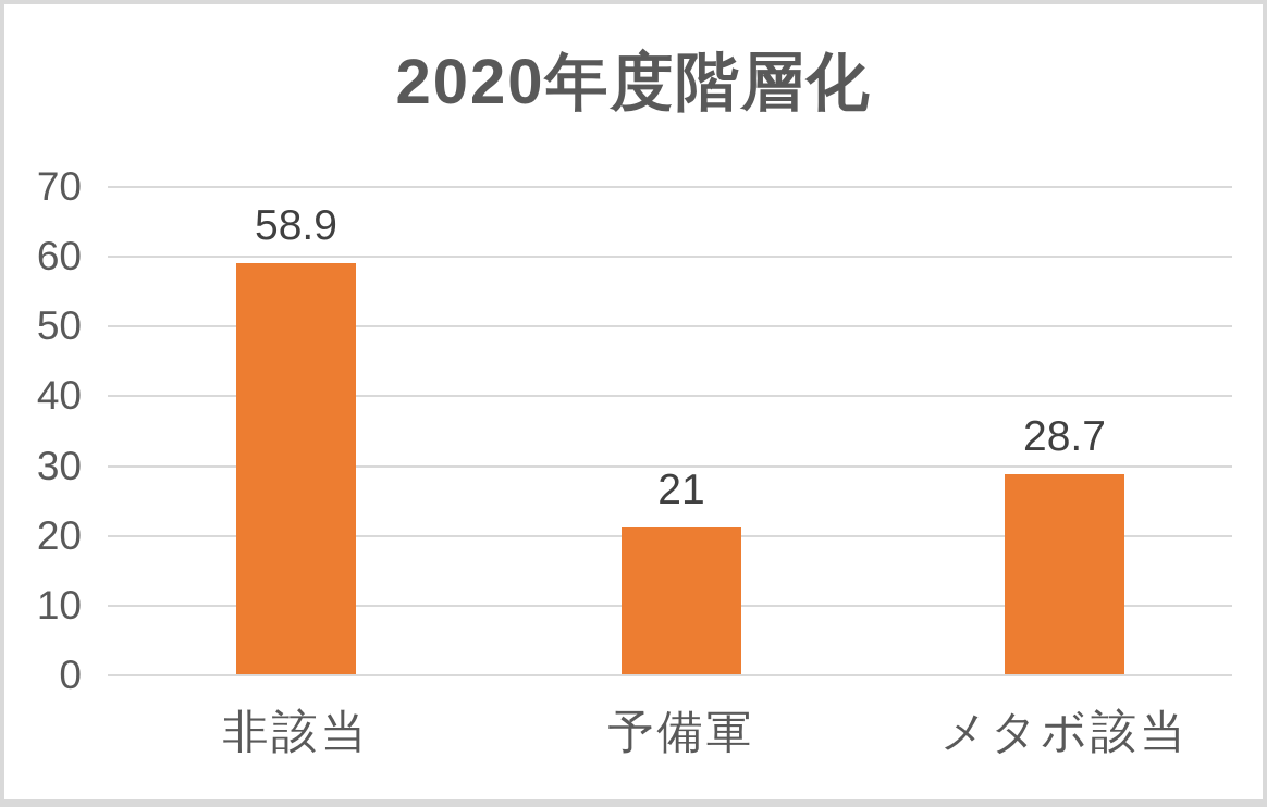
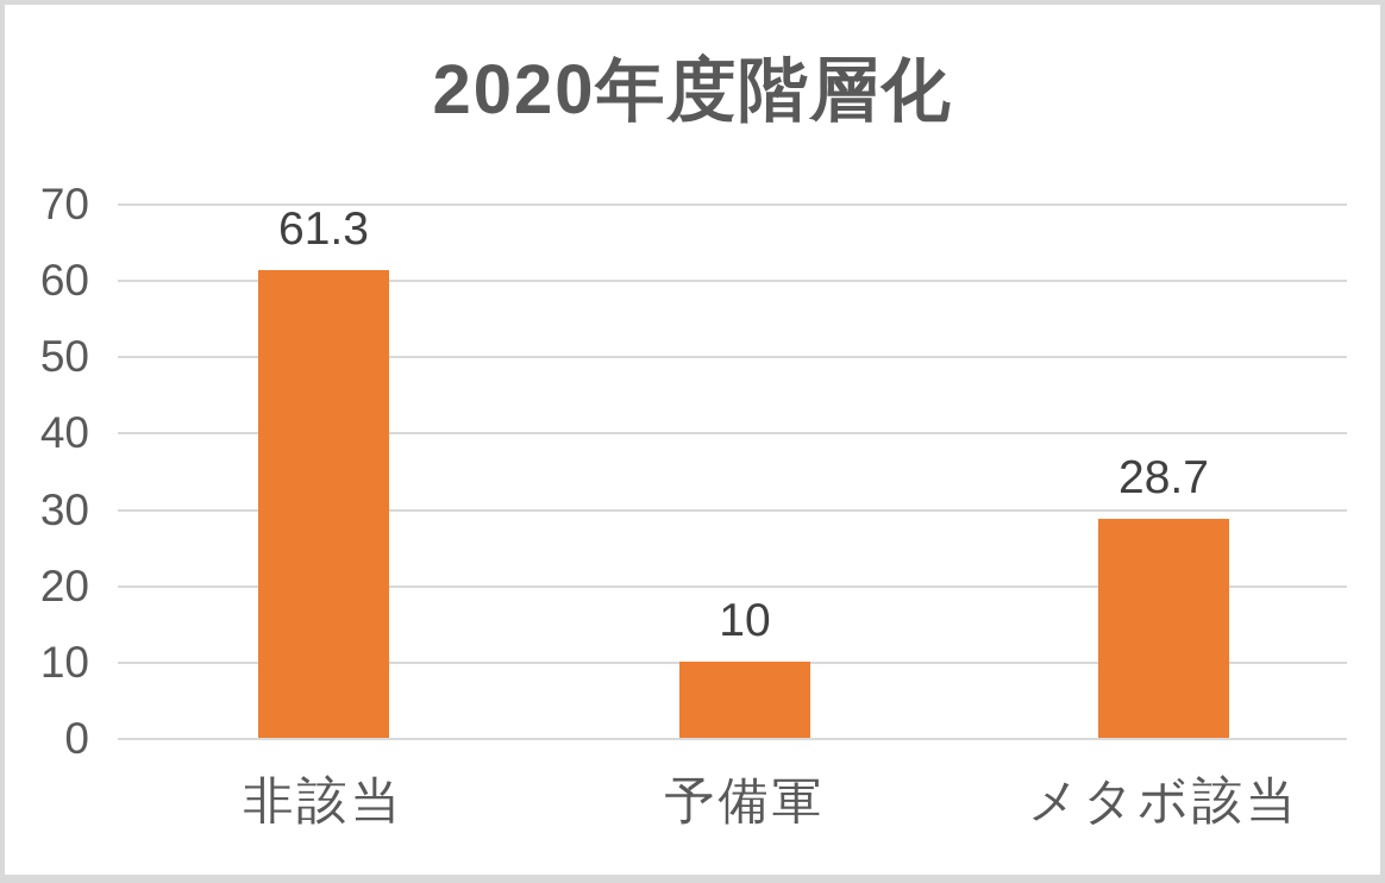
非該当: 58.9 -> 61.3
予備軍: 21 -> 10
